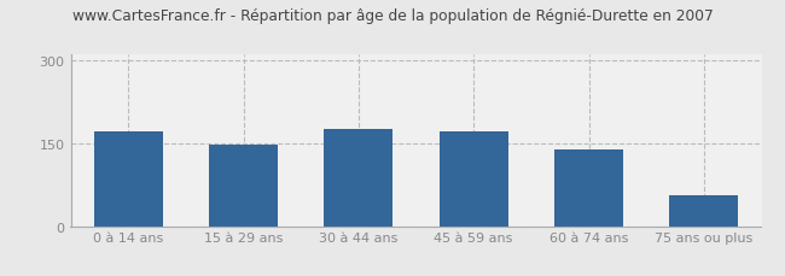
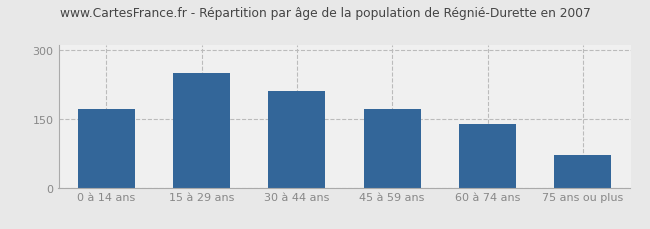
15 à 29 ans: 146 -> 250
30 à 44 ans: 175 -> 210
75 ans ou plus: 55 -> 70
